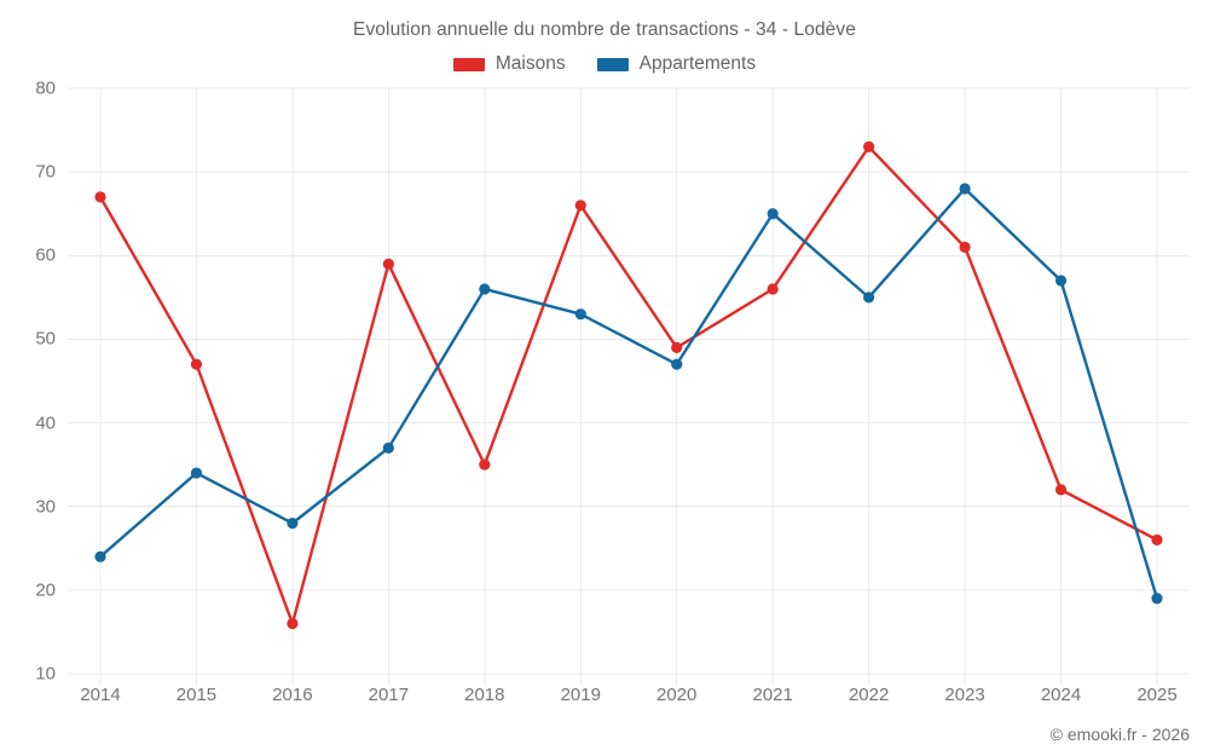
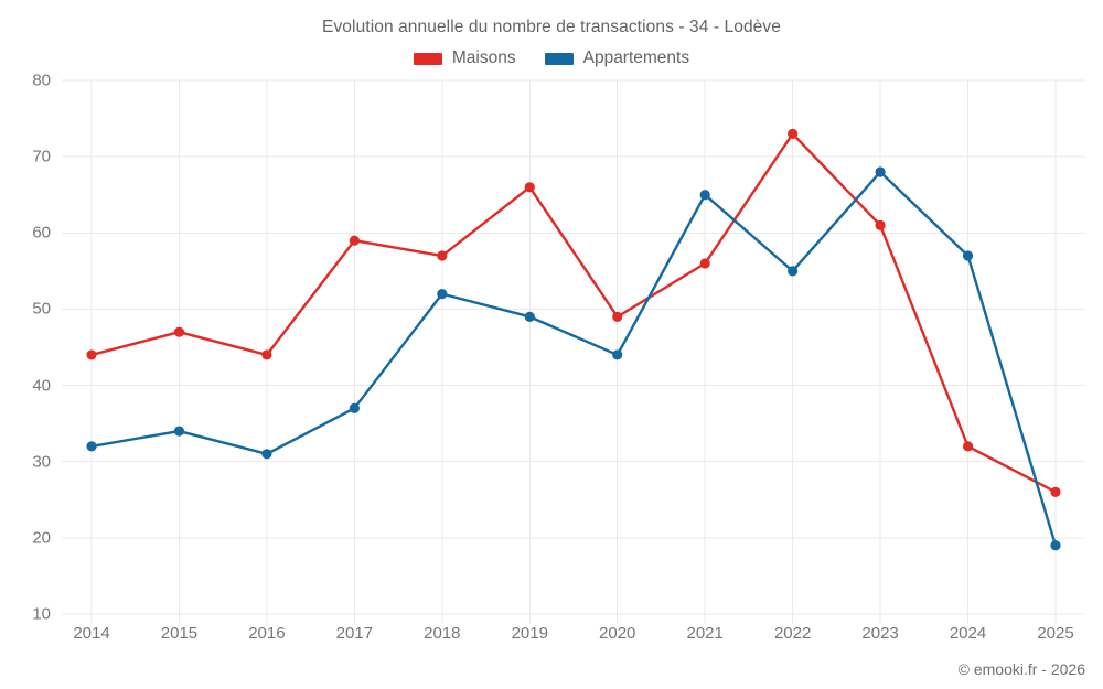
Maisons/2014: 67 -> 44
Appartements/2014: 24 -> 32
Maisons/2016: 16 -> 44
Appartements/2016: 28 -> 31
Maisons/2018: 35 -> 57
Appartements/2018: 56 -> 52
Appartements/2019: 53 -> 49
Appartements/2020: 47 -> 44
